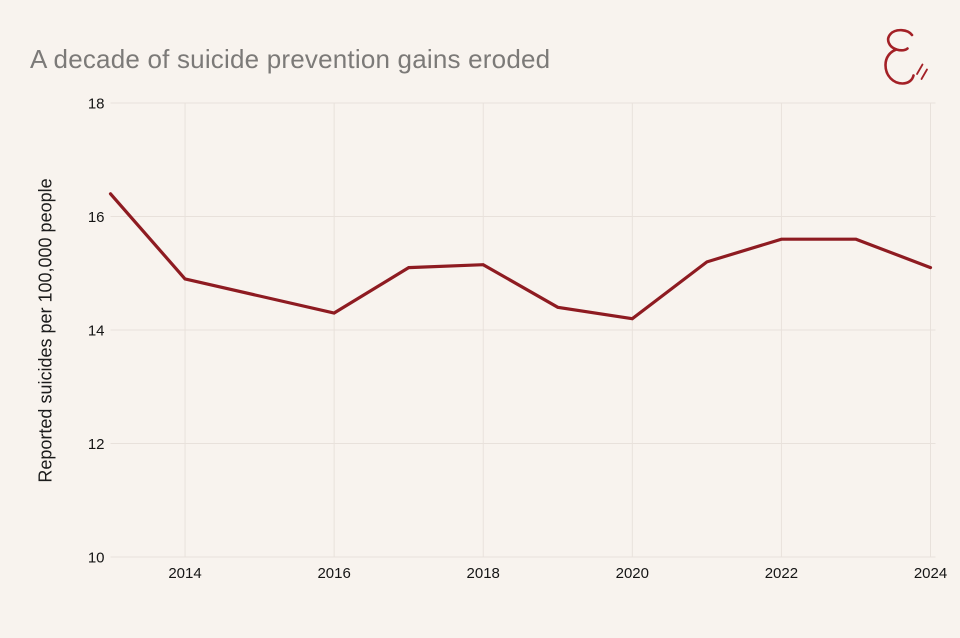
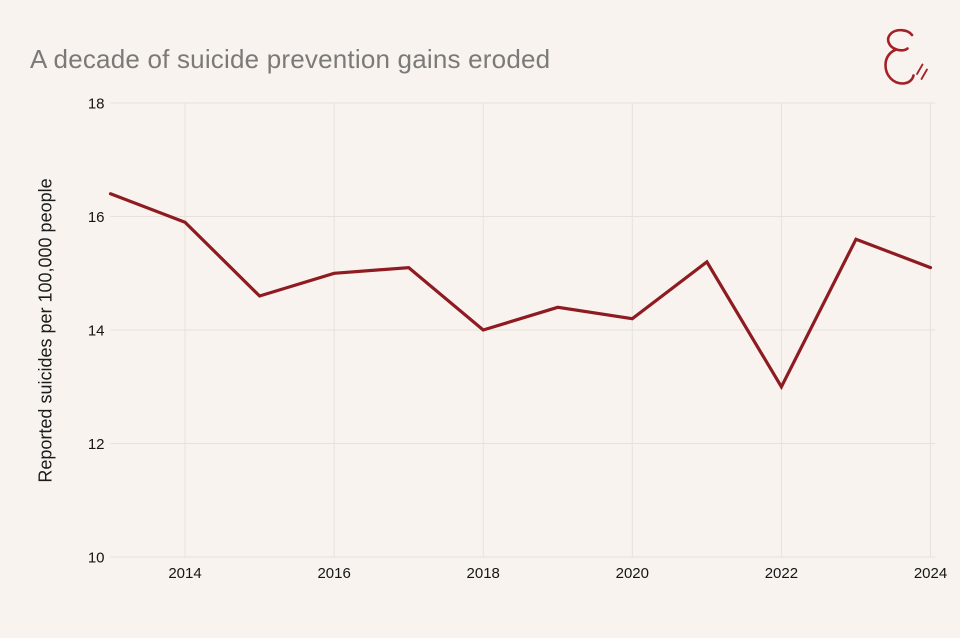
2014: 14.9 -> 15.9
2016: 14.3 -> 15.0
2018: 15.2 -> 14.0
2022: 15.6 -> 13.0
